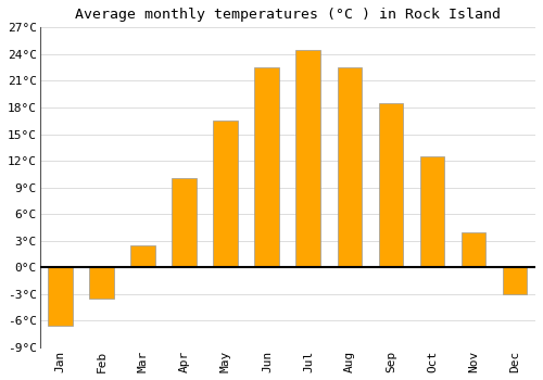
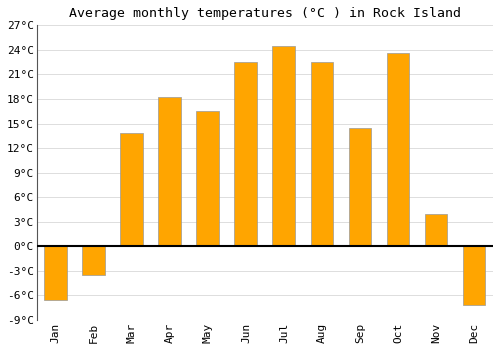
Mar: 2.5°C -> 13.8°C
Apr: 10.0°C -> 18.2°C
Sep: 18.5°C -> 14.4°C
Oct: 12.5°C -> 23.6°C
Dec: -3.0°C -> -7.2°C
